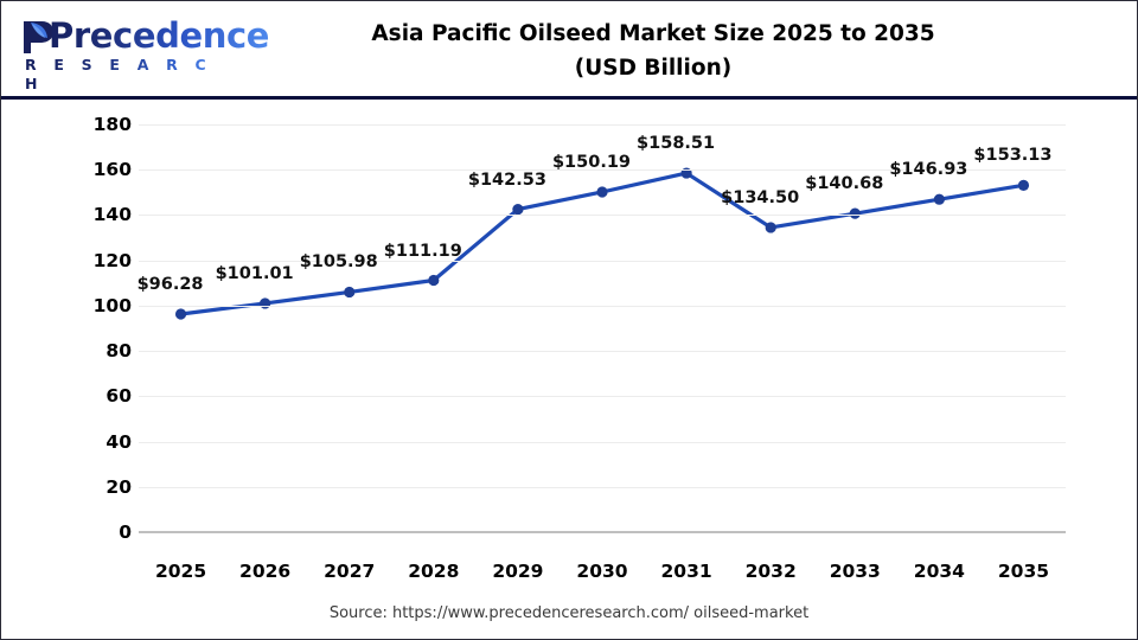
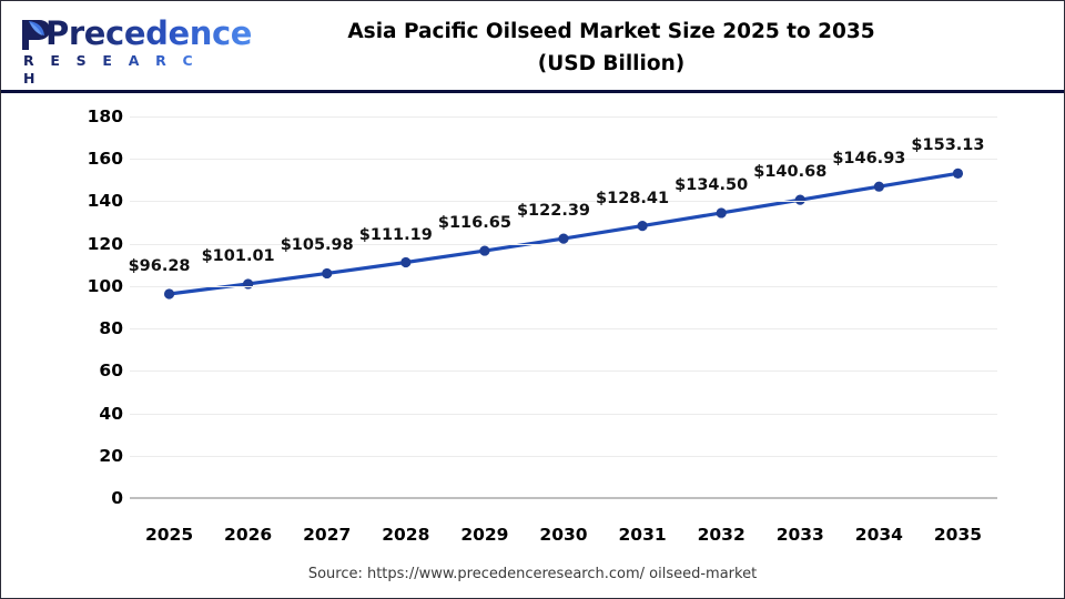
2029: $142.53 -> $116.65
2030: $150.19 -> $122.39
2031: $158.51 -> $128.41
